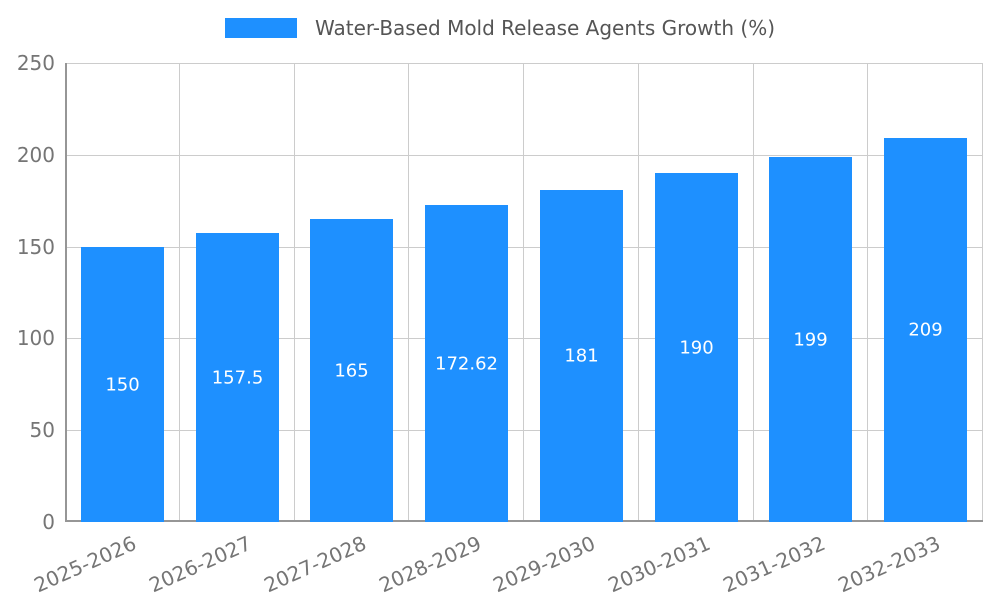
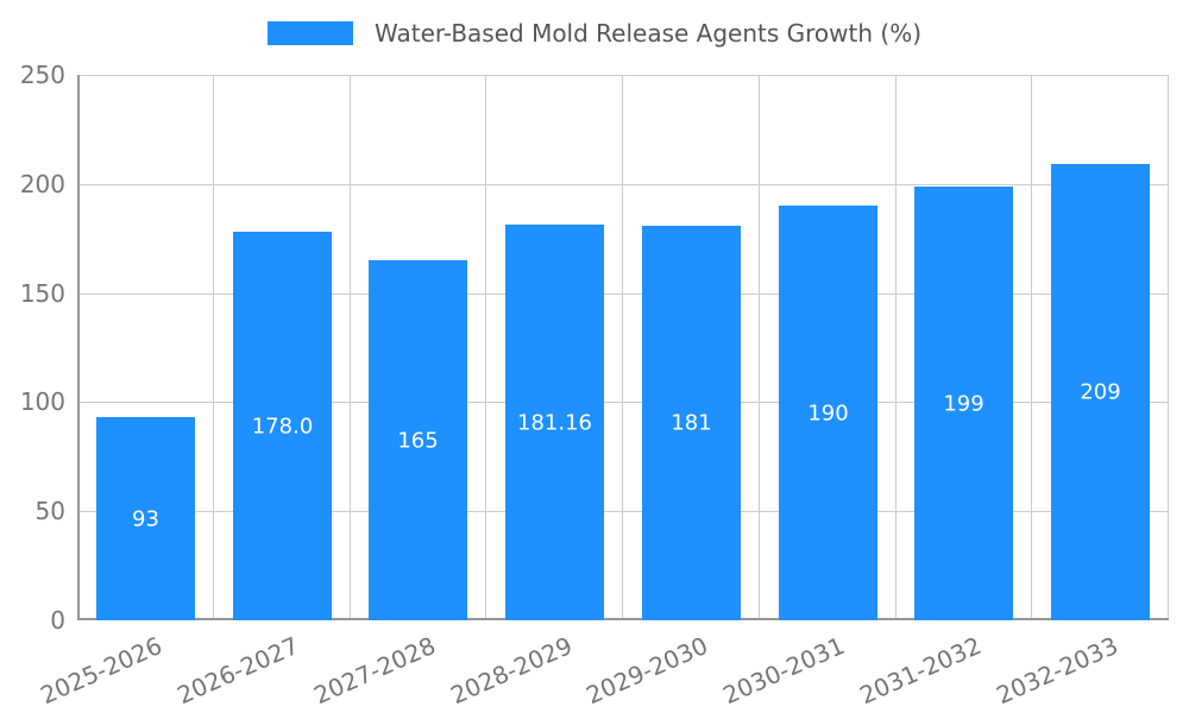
2025-2026: 150 -> 93
2026-2027: 157.5 -> 178.0
2028-2029: 172.62 -> 181.16
